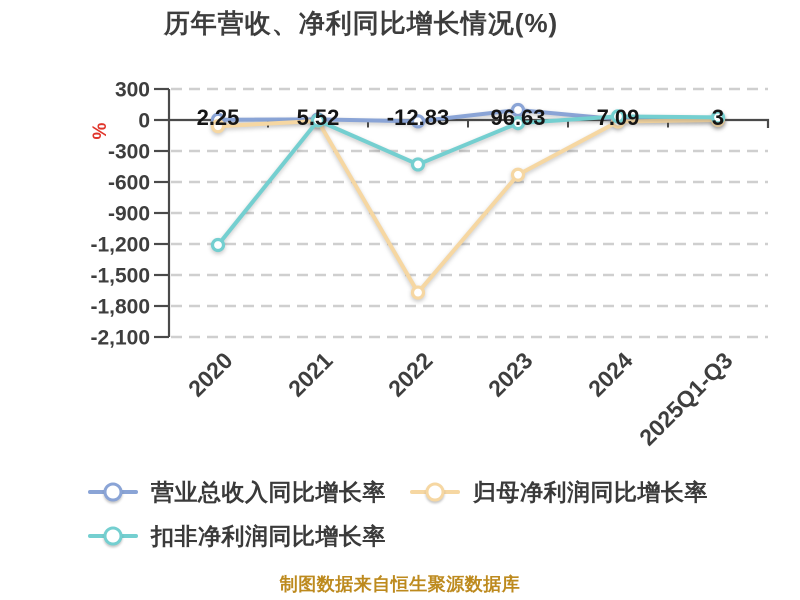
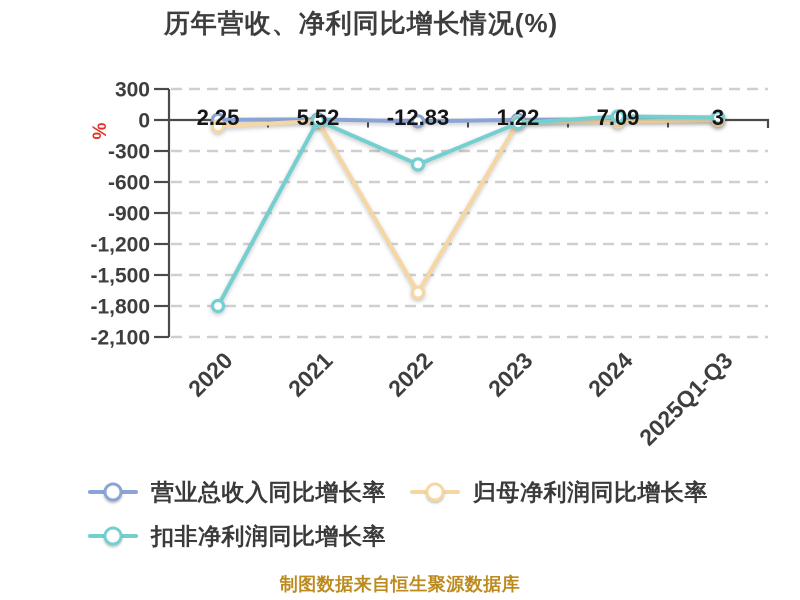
扣非净利润同比增长率/2020: -1210 -> -1800
营业总收入同比增长率/2023: 96.63 -> 1.22
归母净利润同比增长率/2023: -530 -> -20
